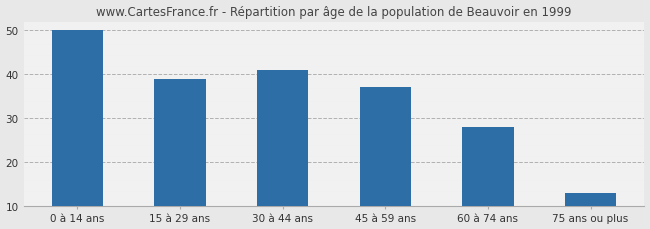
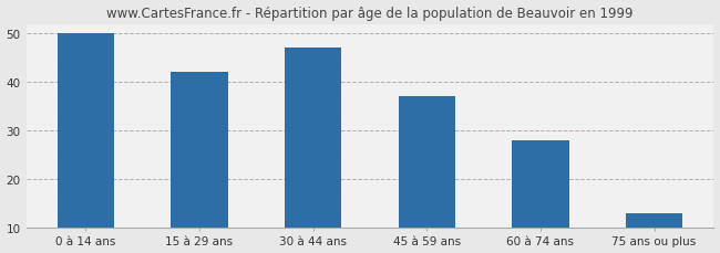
15 à 29 ans: 39 -> 42
30 à 44 ans: 41 -> 47
